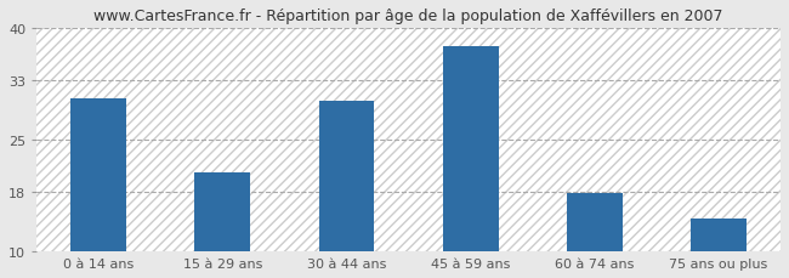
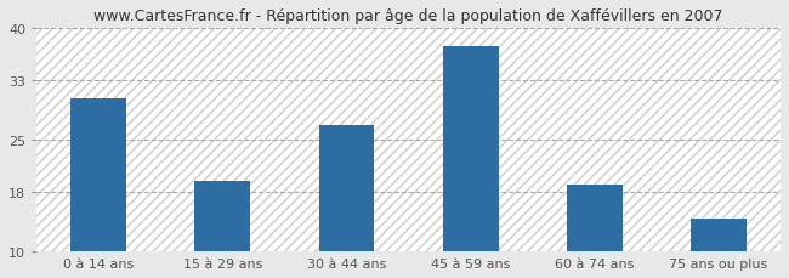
15 à 29 ans: 20.6 -> 19.5
30 à 44 ans: 30.2 -> 27.0
60 à 74 ans: 17.8 -> 19.0
